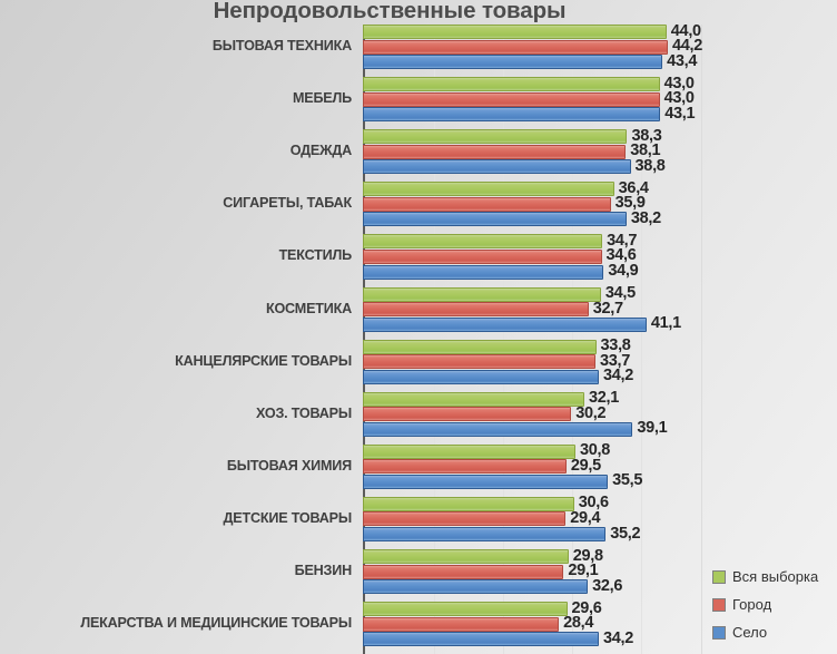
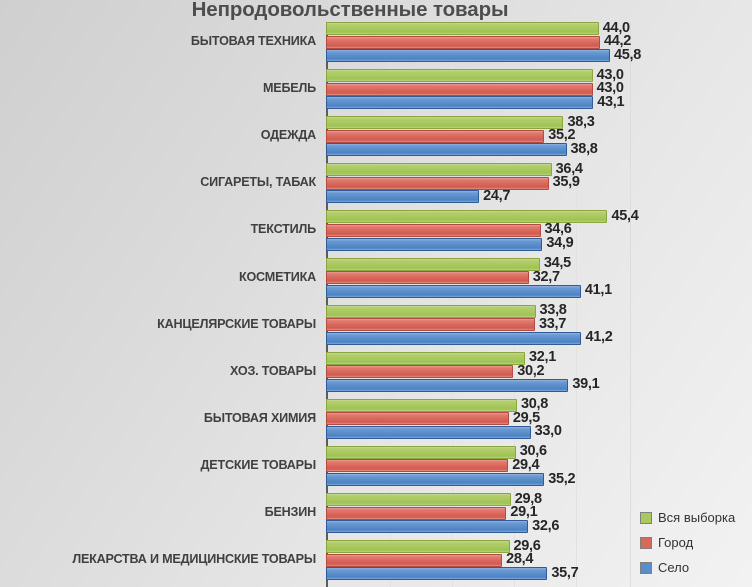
Село/БЫТОВАЯ ТЕХНИКА: 43,4 -> 45,8
Город/ОДЕЖДА: 38,1 -> 35,2
Село/СИГАРЕТЫ, ТАБАК: 38,2 -> 24,7
Вся выборка/ТЕКСТИЛЬ: 34,7 -> 45,4
Село/КАНЦЕЛЯРСКИЕ ТОВАРЫ: 34,2 -> 41,2
Село/БЫТОВАЯ ХИМИЯ: 35,5 -> 33,0
Село/ЛЕКАРСТВА И МЕДИЦИНСКИЕ ТОВАРЫ: 34,2 -> 35,7
